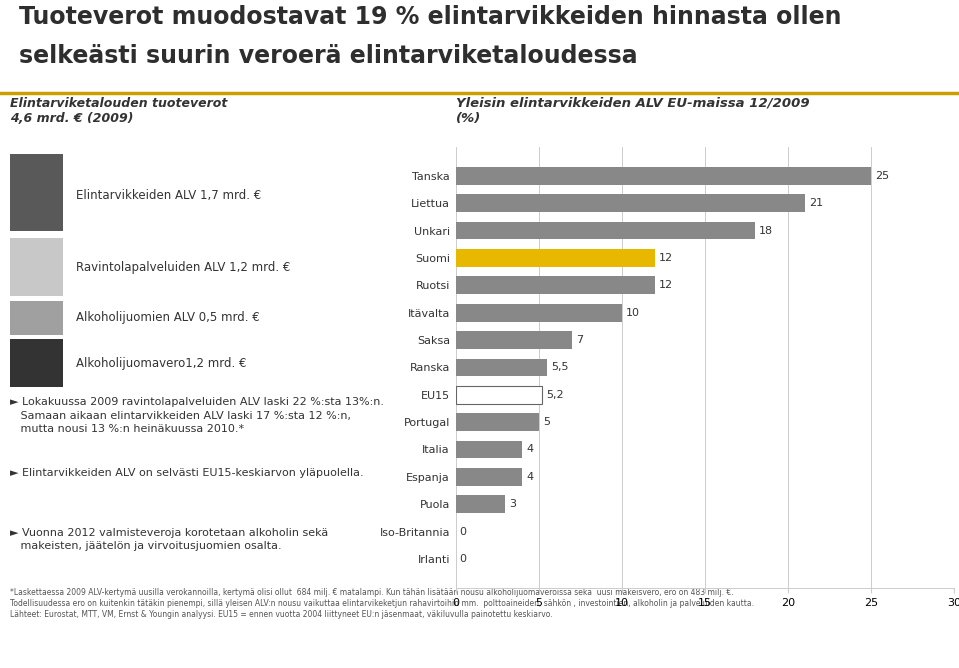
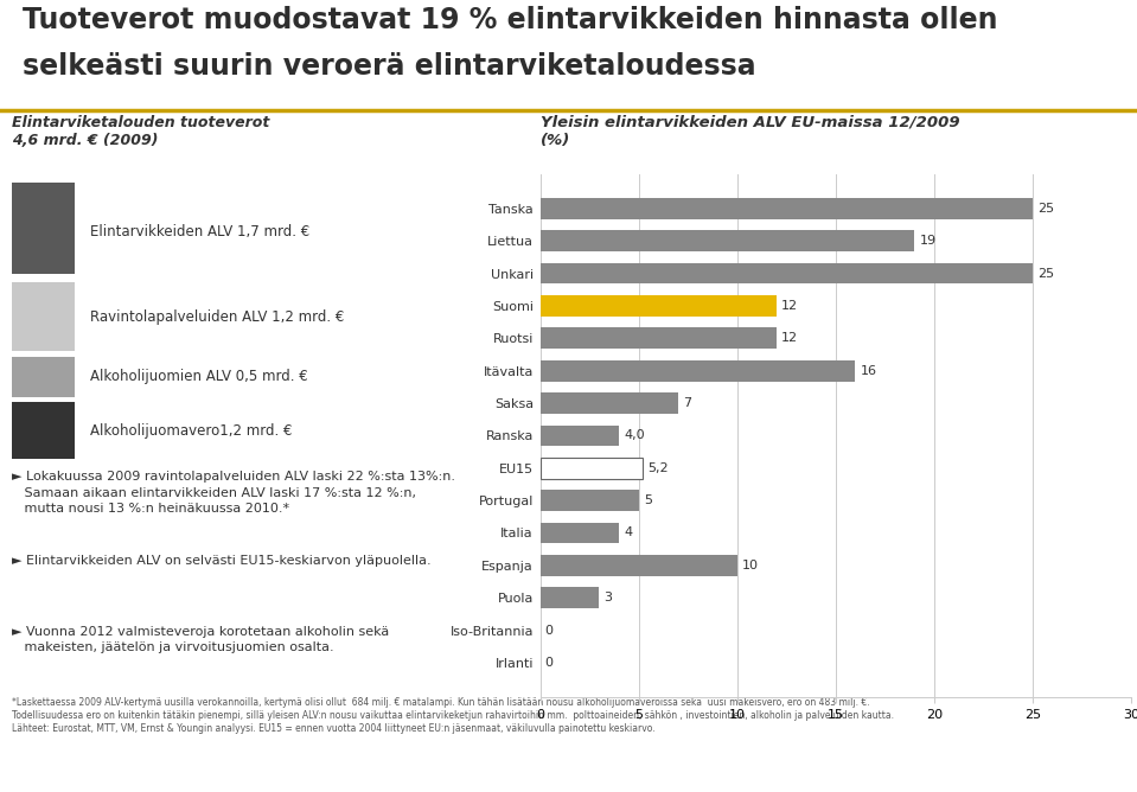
Liettua: 21 -> 19
Unkari: 18 -> 25
Itävalta: 10 -> 16
Ranska: 5,5 -> 4,0
Espanja: 4 -> 10
